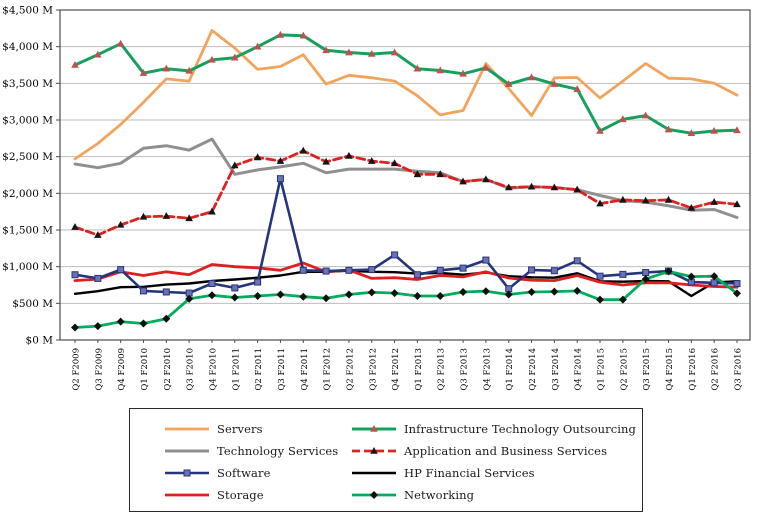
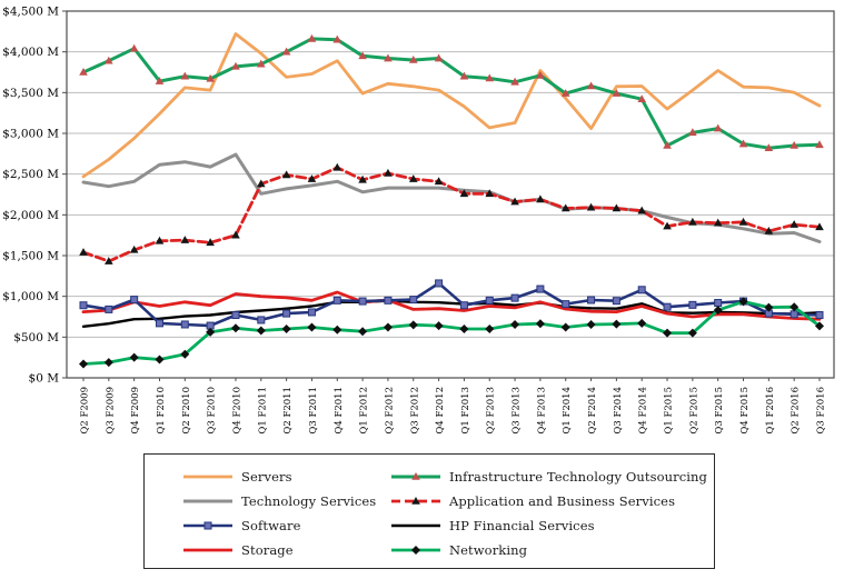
Software/Q3 F2011: $2200M -> $800M
Software/Q1 F2014: $700M -> $900M
HP Financial Services/Q1 F2016: $600M -> $800M
